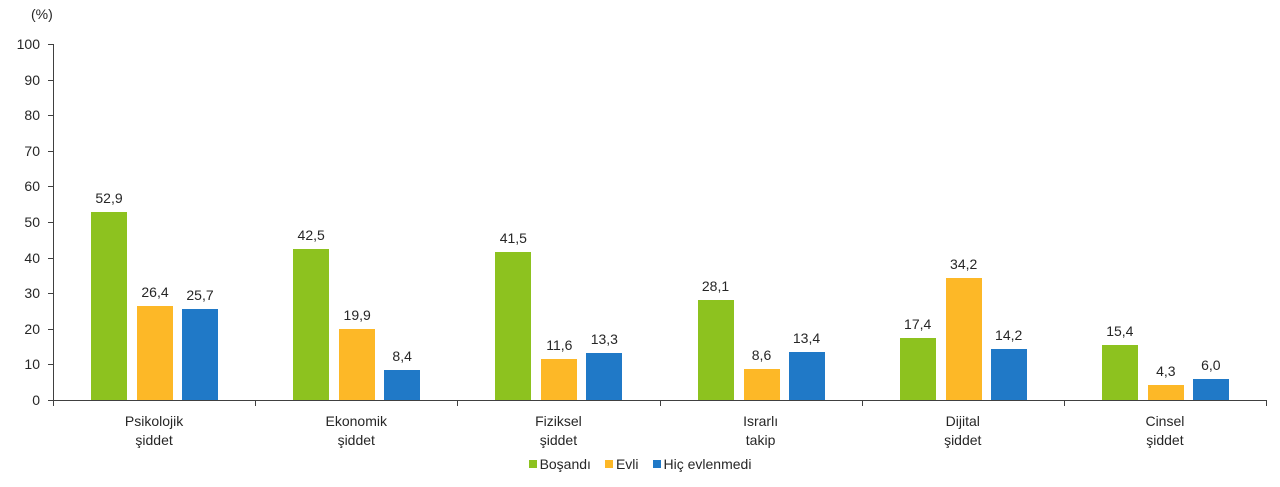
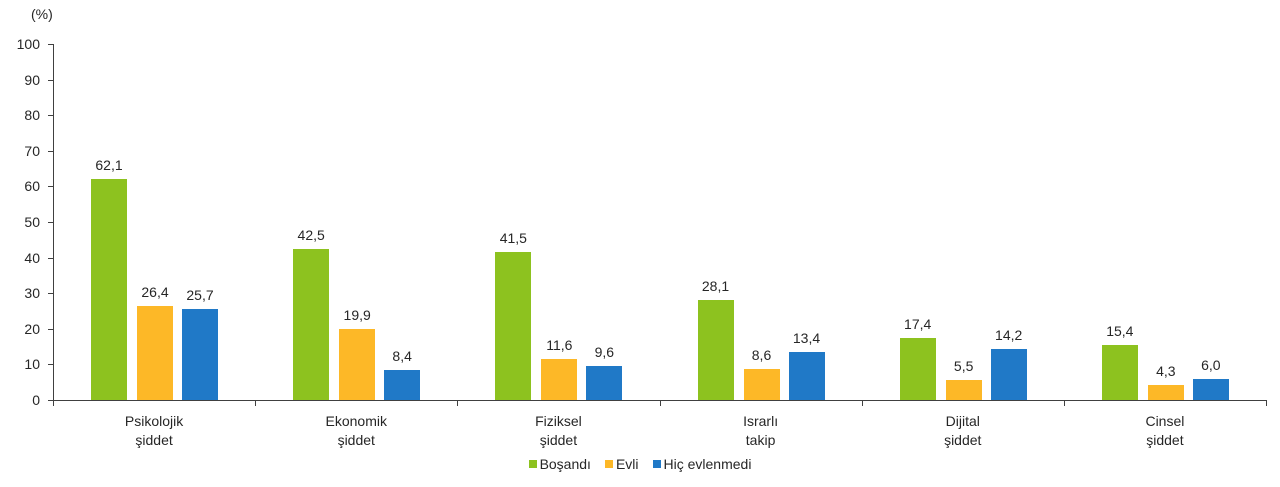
Boşandı/Psikolojik şiddet: 52,9 -> 62,1
Hiç evlenmedi/Fiziksel şiddet: 13,3 -> 9,6
Evli/Dijital şiddet: 34,2 -> 5,5
